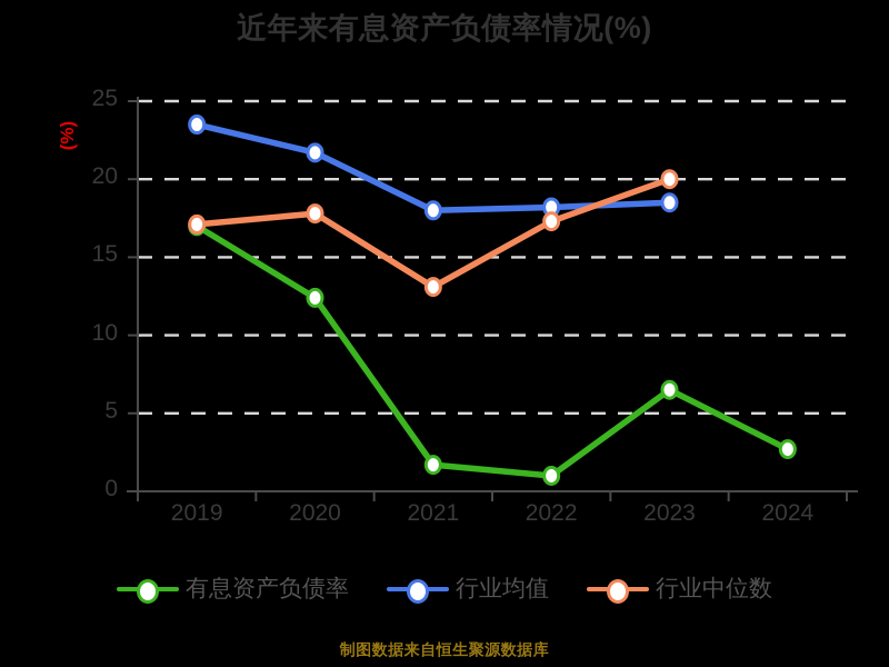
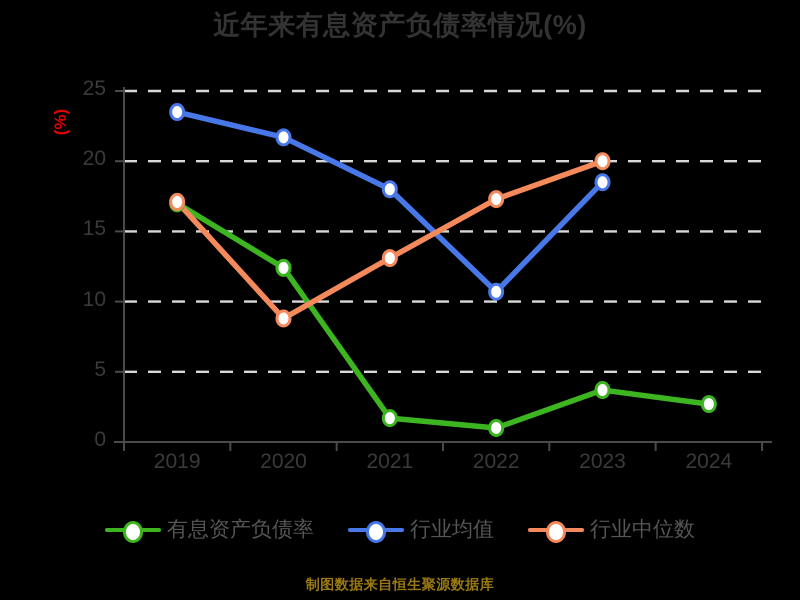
行业中位数/2020: 17.8 -> 8.8
行业均值/2022: 18.2 -> 10.7
有息资产负债率/2023: 6.5 -> 3.7
